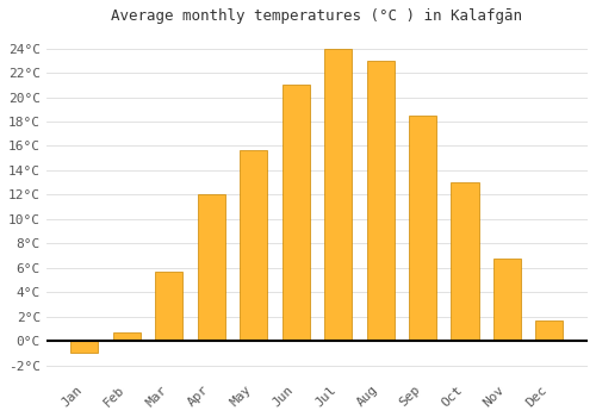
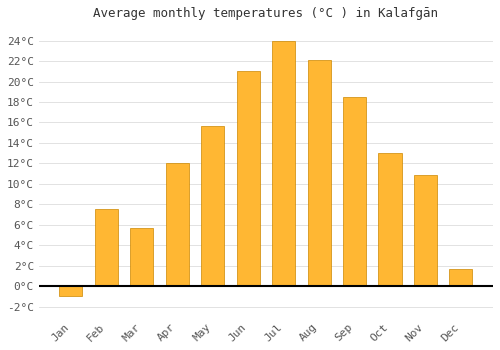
Feb: 0.7°C -> 7.5°C
Aug: 23.0°C -> 22.1°C
Nov: 6.8°C -> 10.9°C
